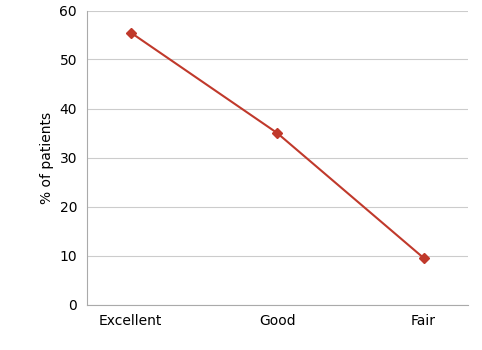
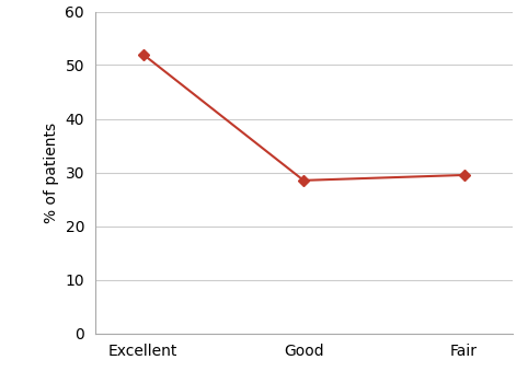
Excellent: 55.5 -> 52.0
Good: 35.0 -> 28.5
Fair: 9.5 -> 29.5
